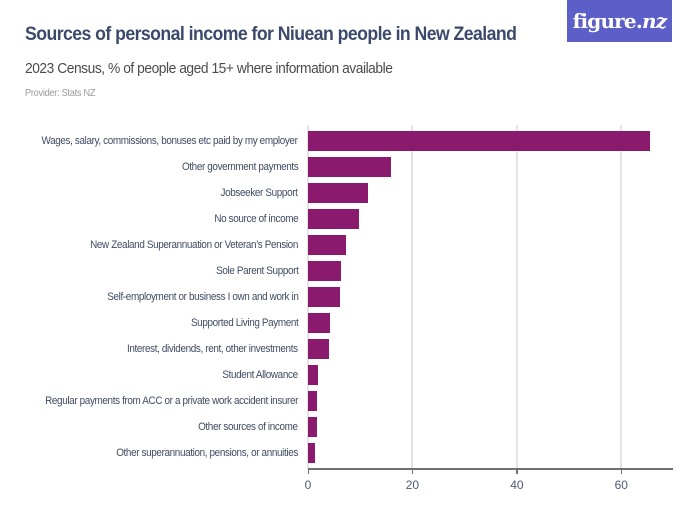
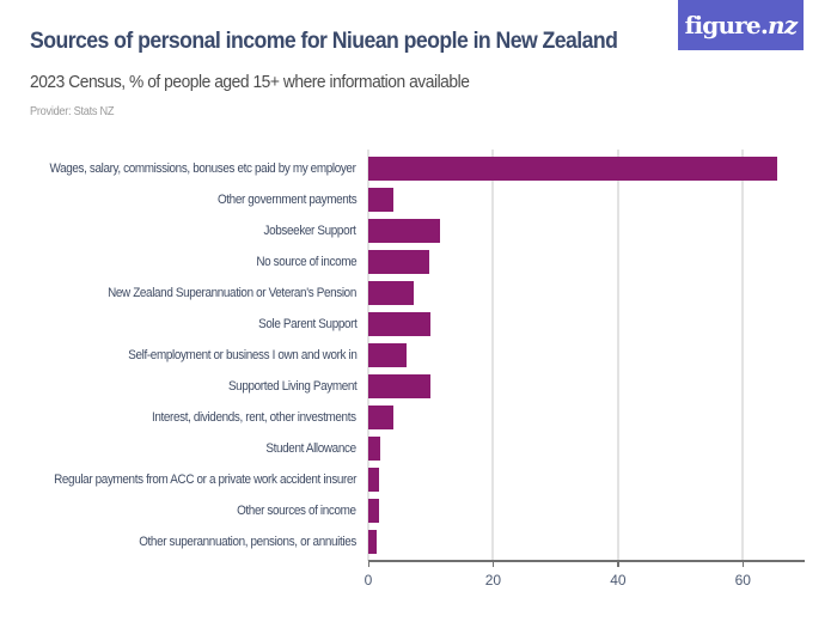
Other government payments: 16 -> 4
Sole Parent Support: 6 -> 10
Supported Living Payment: 4 -> 10
